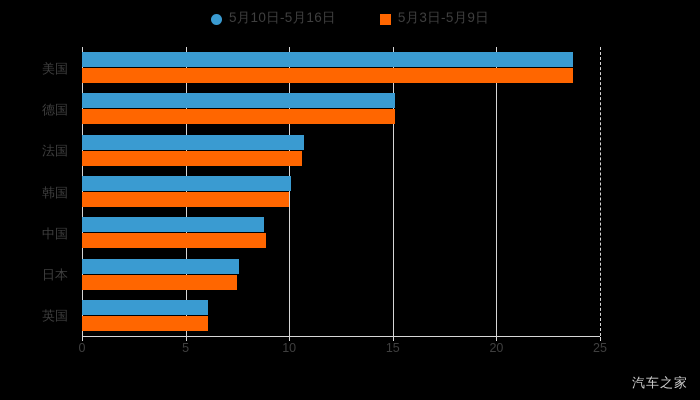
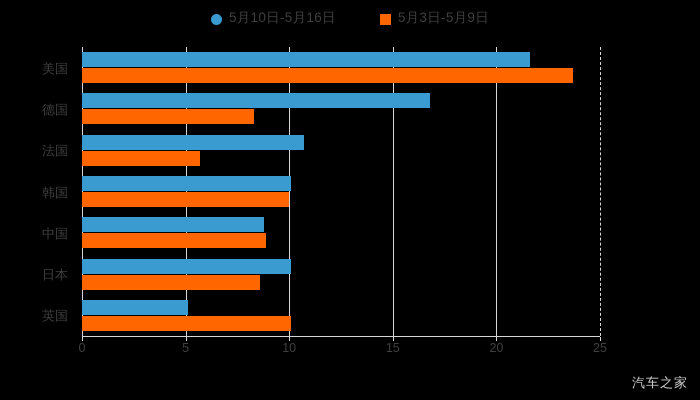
5月10日-5月16日/美国: 23.7 -> 21.6
5月10日-5月16日/德国: 15.1 -> 16.8
5月3日-5月9日/德国: 15.1 -> 8.3
5月3日-5月9日/法国: 10.6 -> 5.7
5月10日-5月16日/日本: 7.6 -> 10.1
5月3日-5月9日/日本: 7.5 -> 8.6
5月10日-5月16日/英国: 6.1 -> 5.1
5月3日-5月9日/英国: 6.1 -> 10.1
